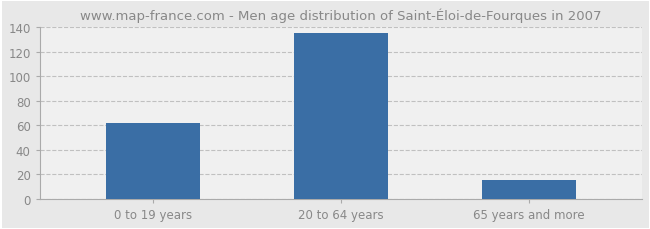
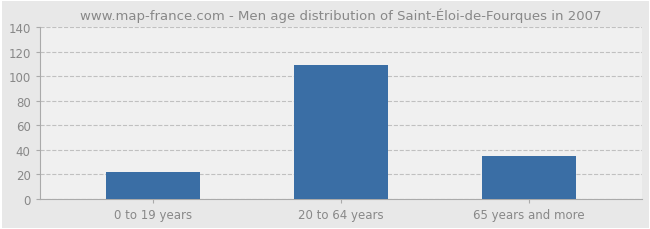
0 to 19 years: 62 -> 22
20 to 64 years: 135 -> 109
65 years and more: 15 -> 35
